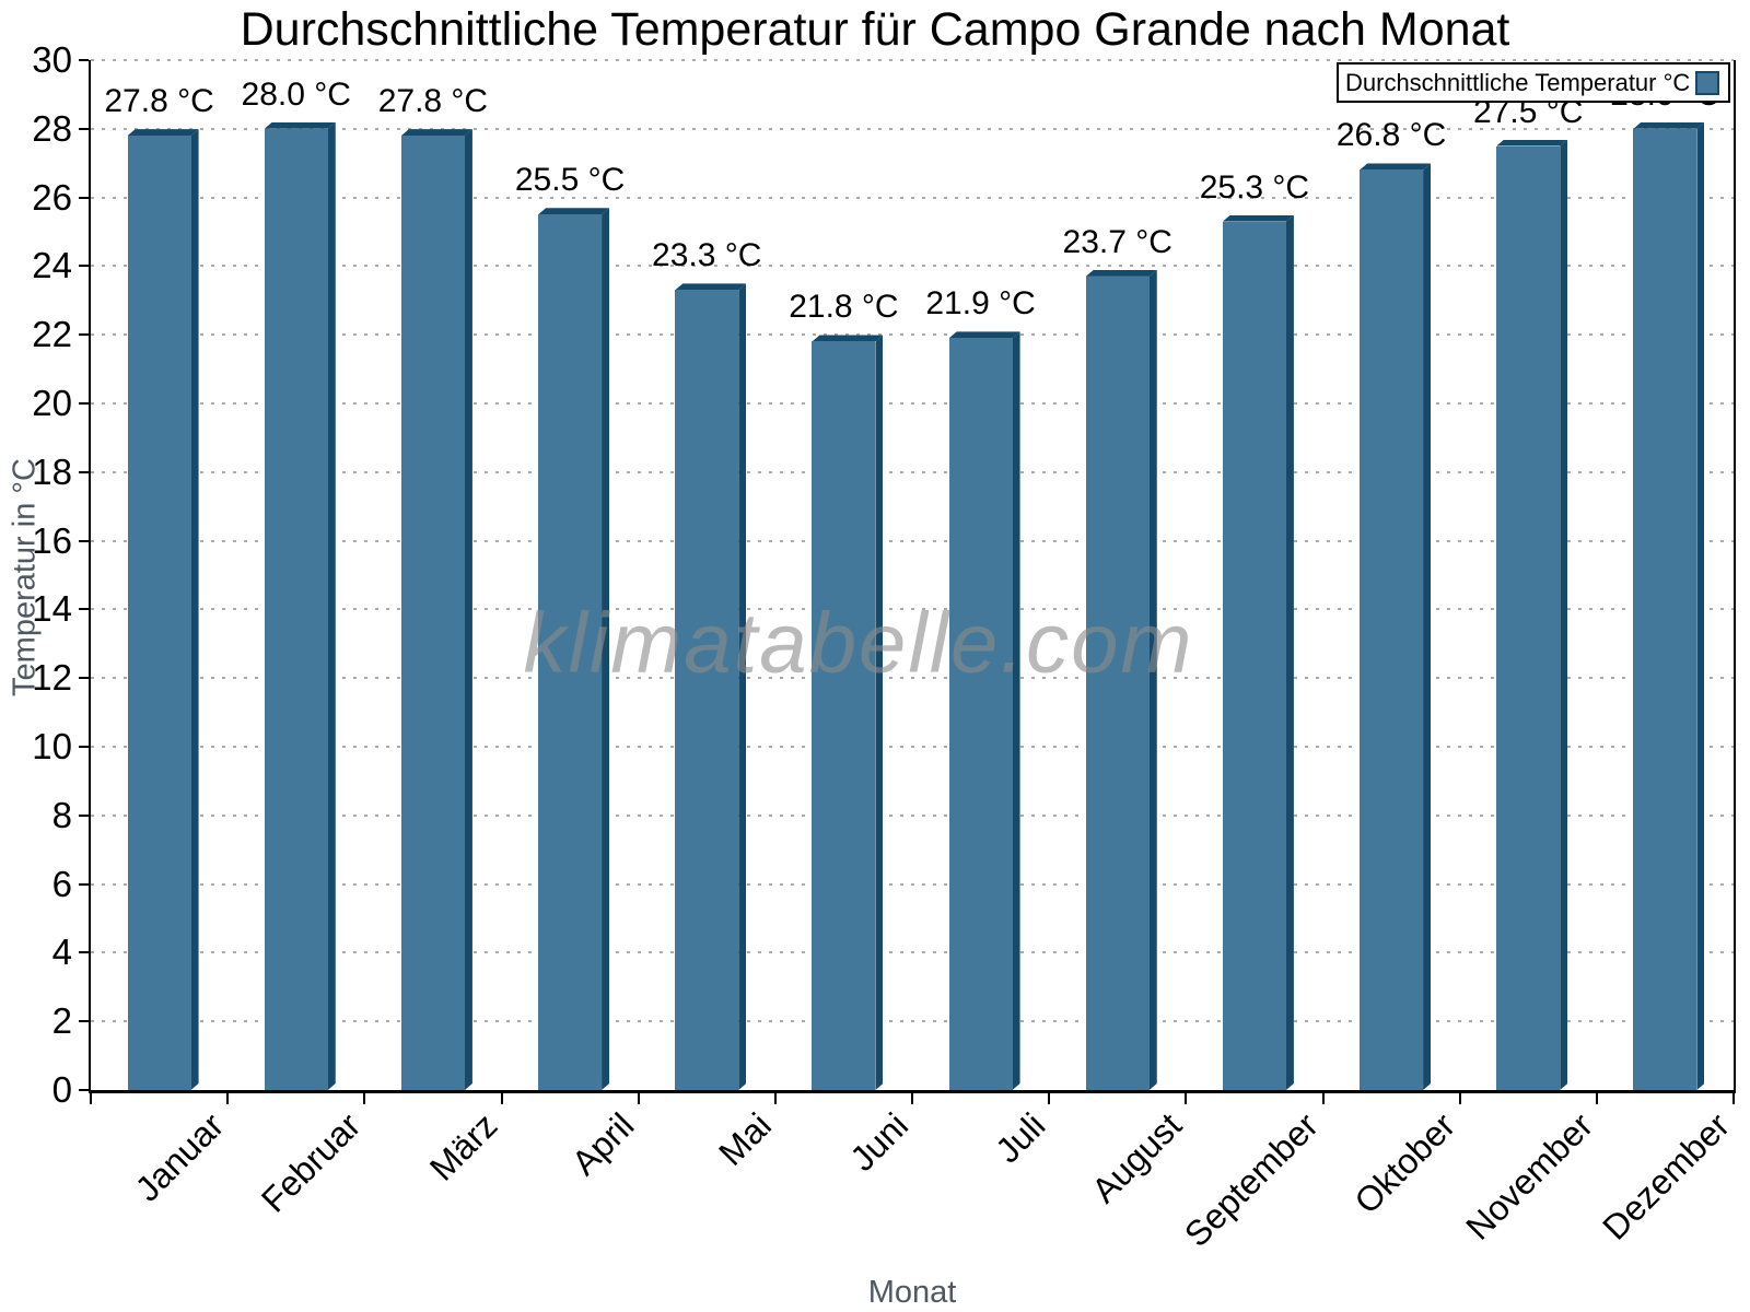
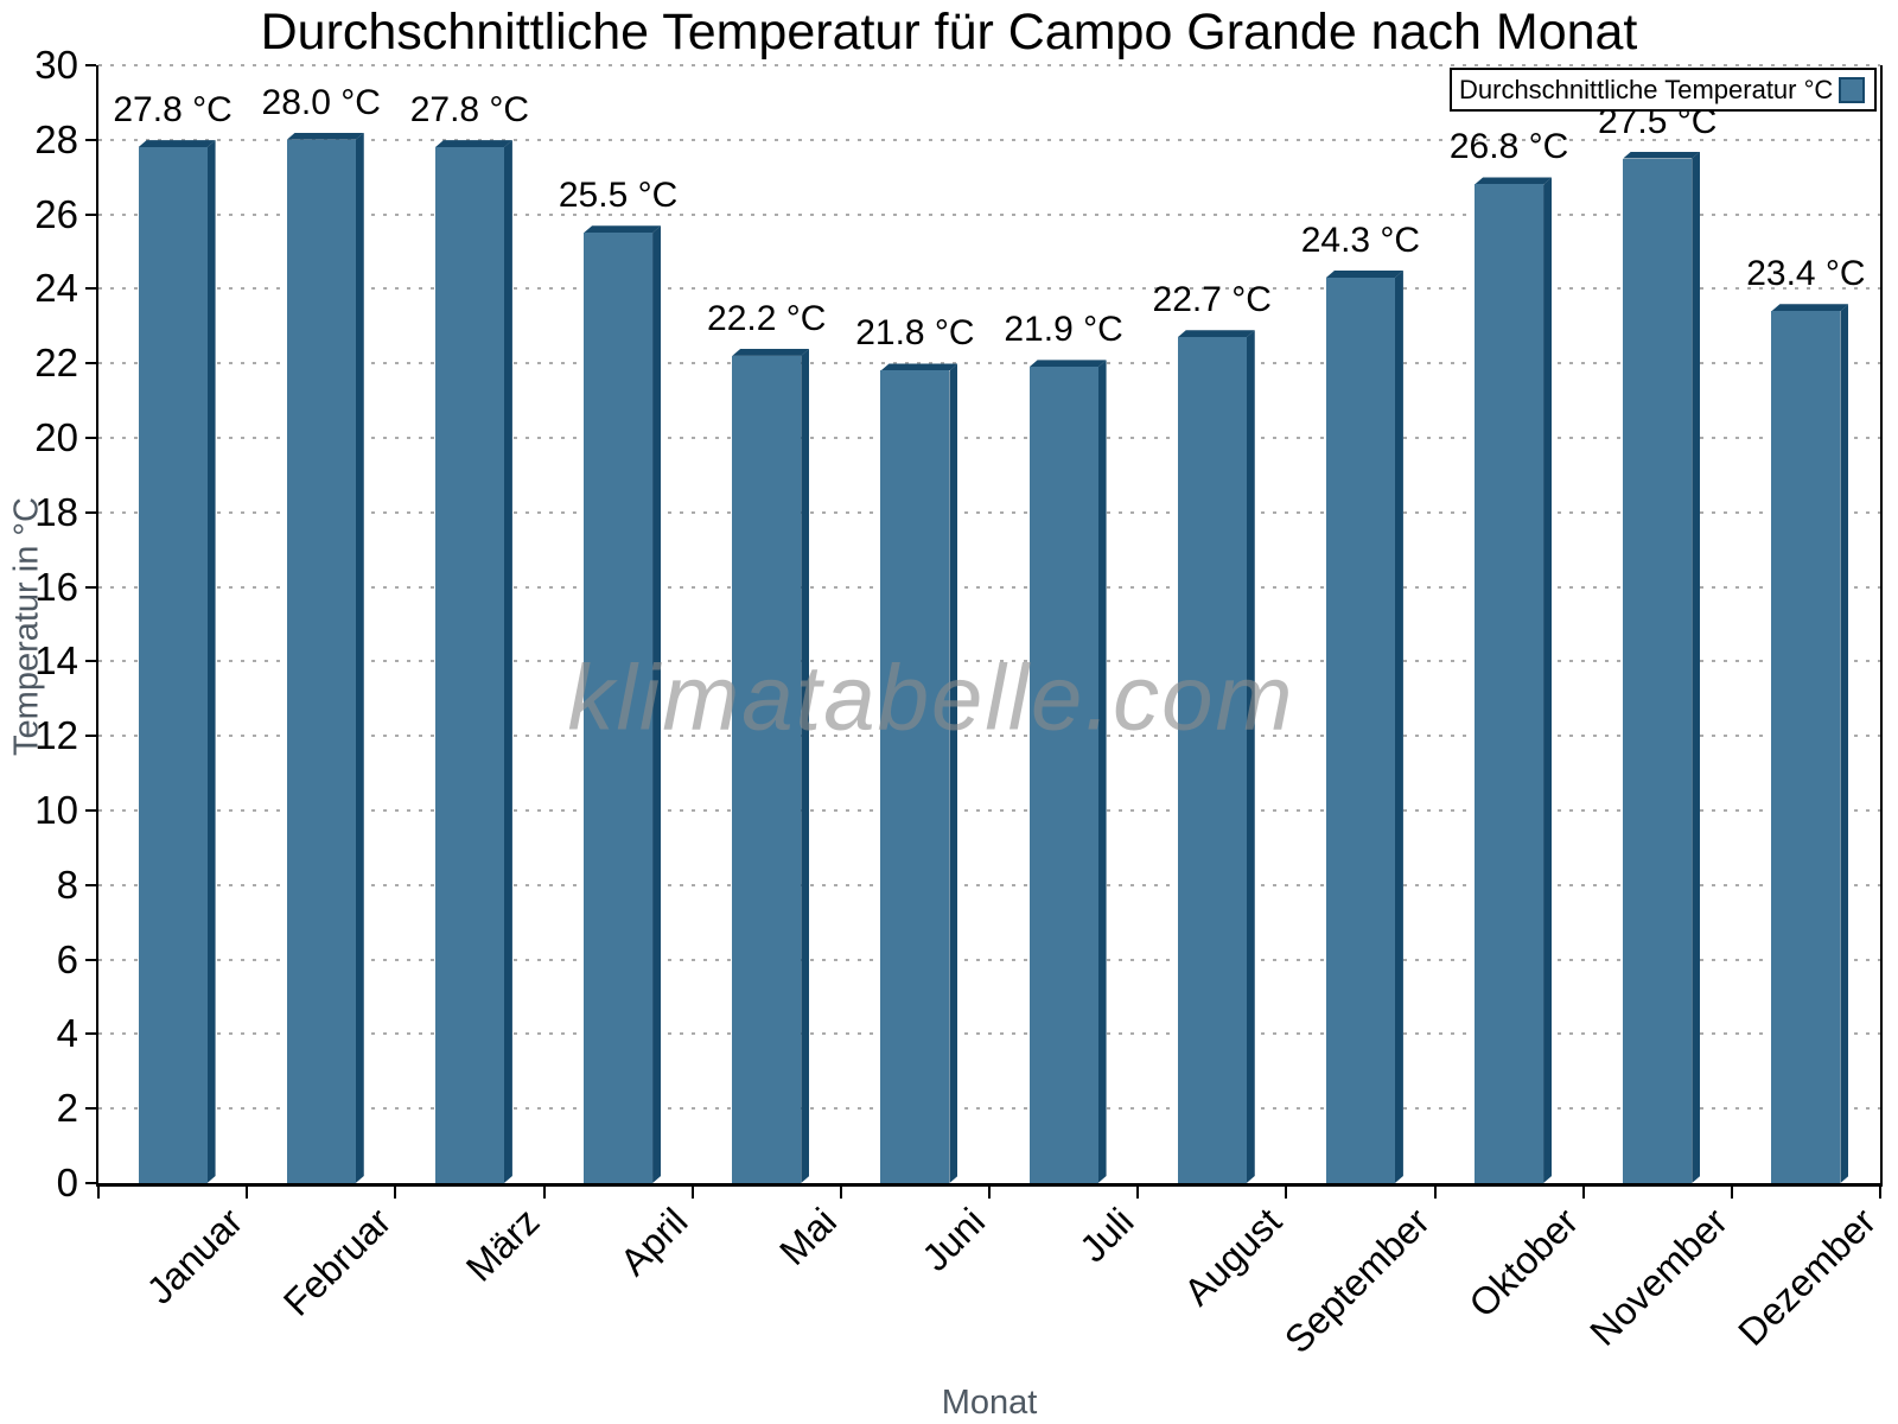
Mai: 23.3 -> 22.2
August: 23.7 -> 22.7
September: 25.3 -> 24.3
Dezember: 28.0 -> 23.4
